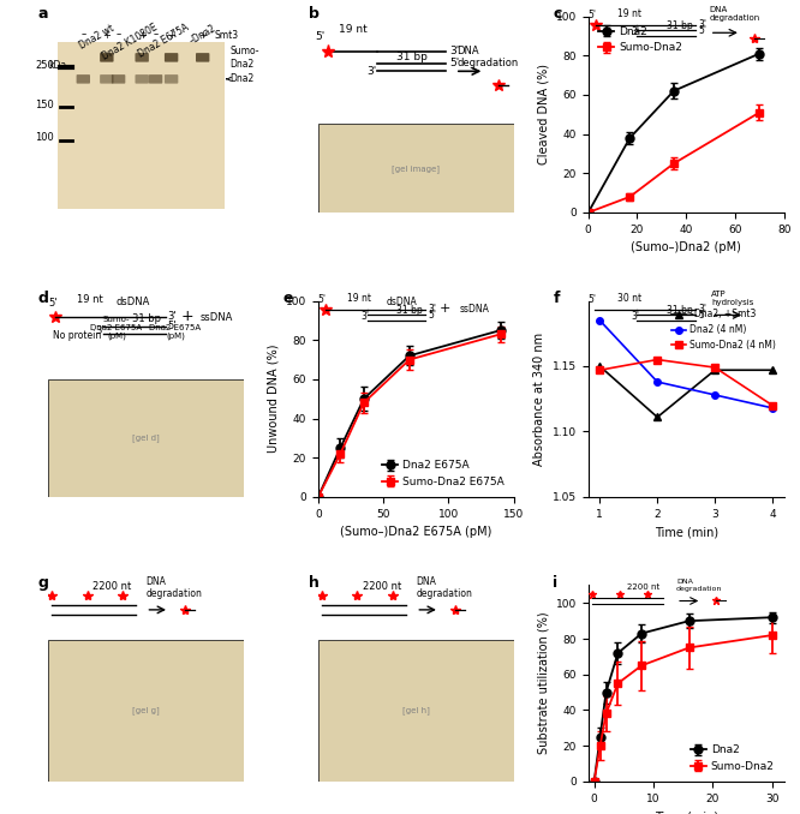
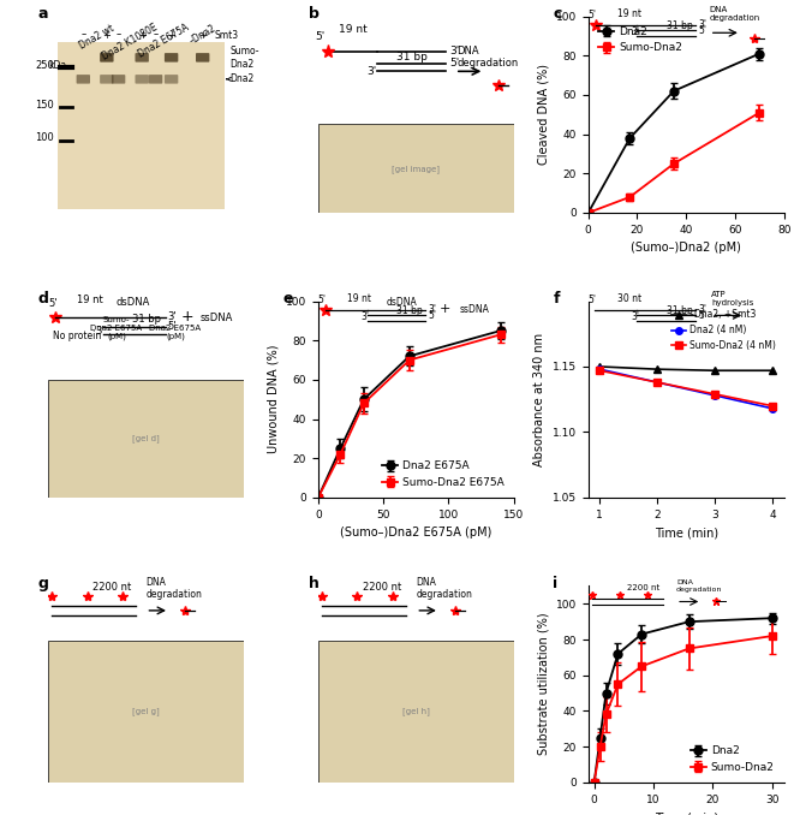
Dna2 (4 nM)/1: 1.185 -> 1.148
–Dna2, +Smt3/2: 1.111 -> 1.148
Sumo-Dna2 (4 nM)/2: 1.155 -> 1.138
Sumo-Dna2 (4 nM)/3: 1.149 -> 1.129
